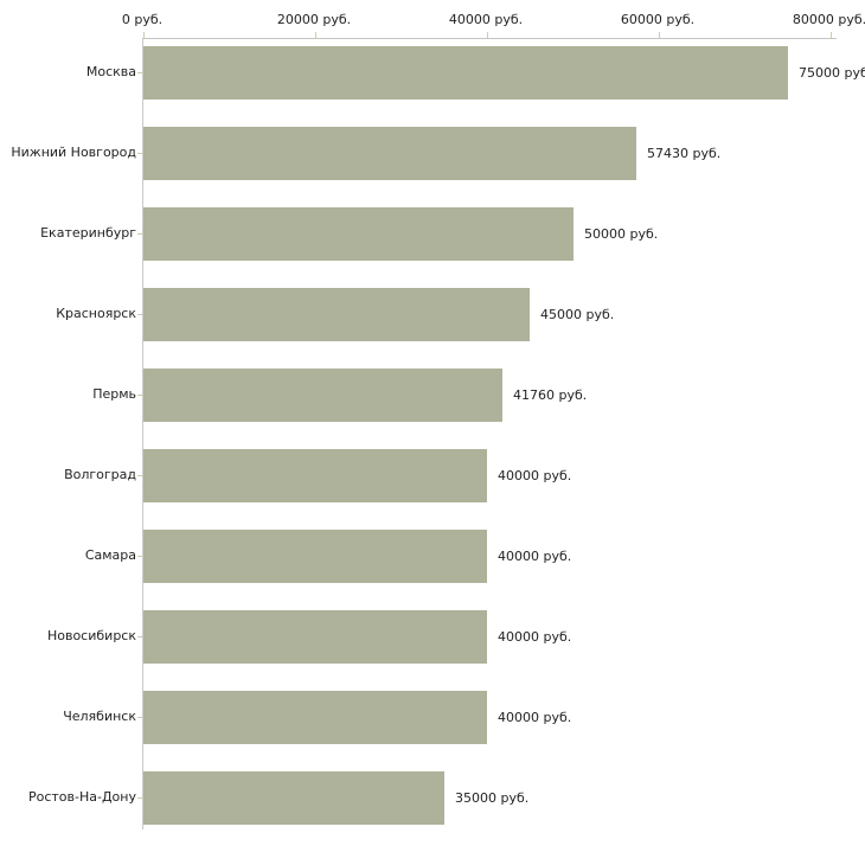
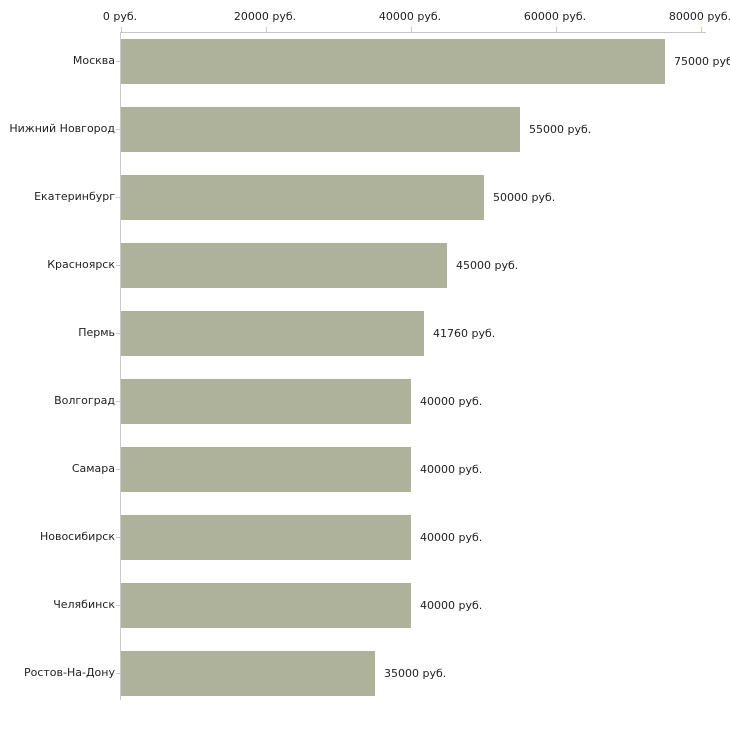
Нижний Новгород: 57430 -> 55000
